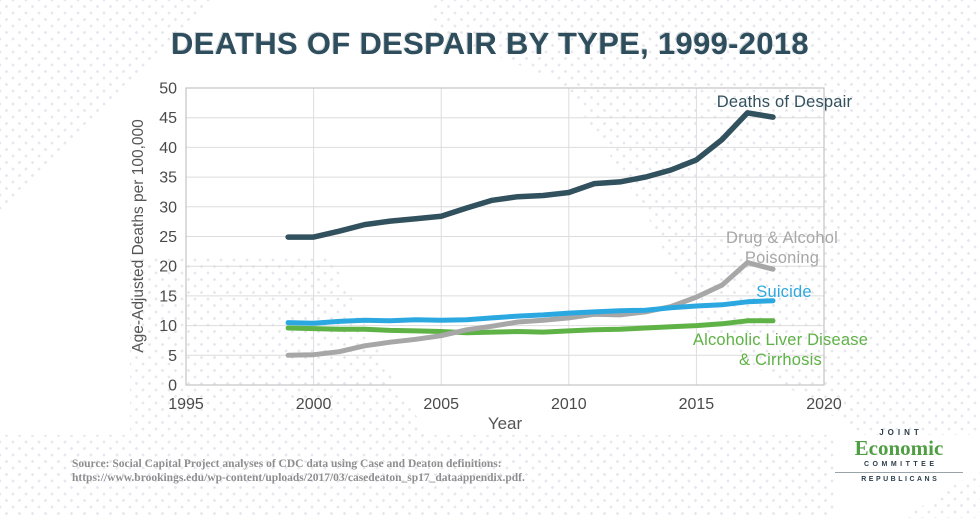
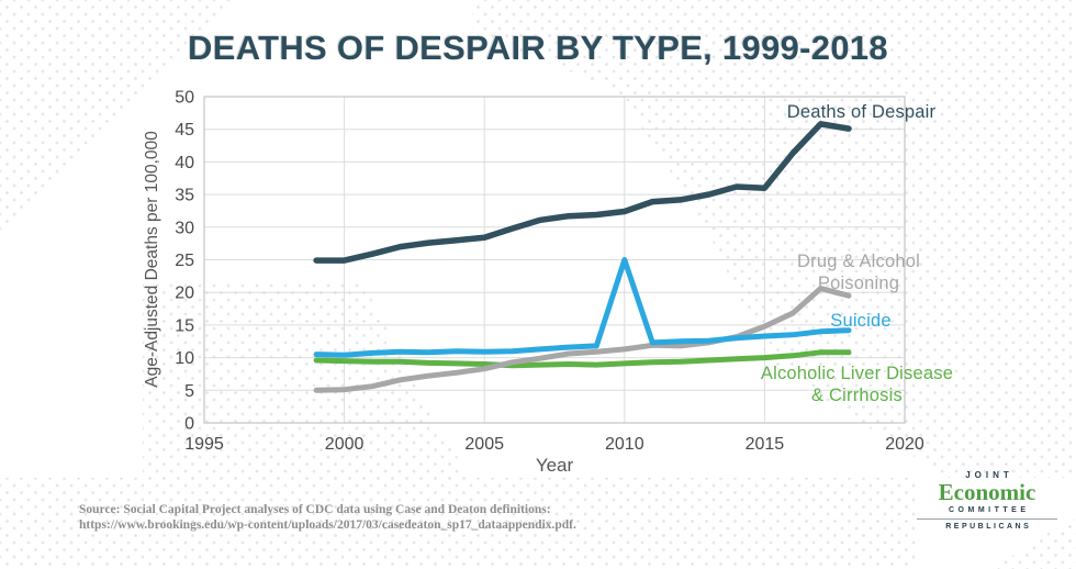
Suicide/2010: 12 -> 25
Deaths of Despair/2015: 38 -> 36
